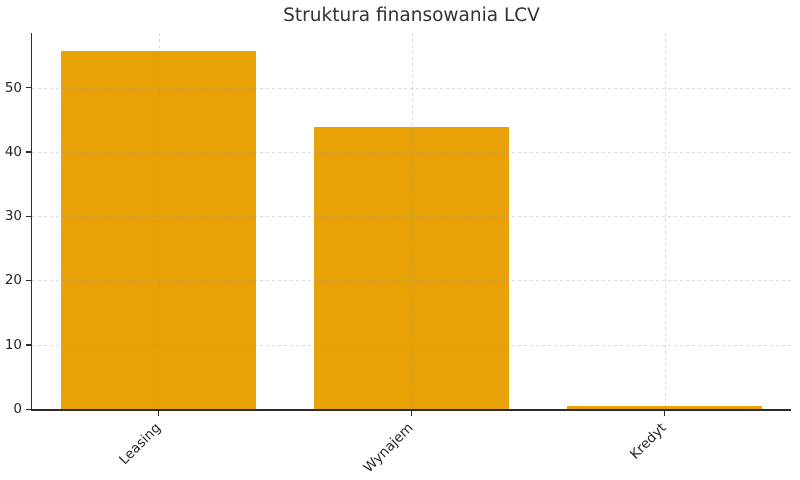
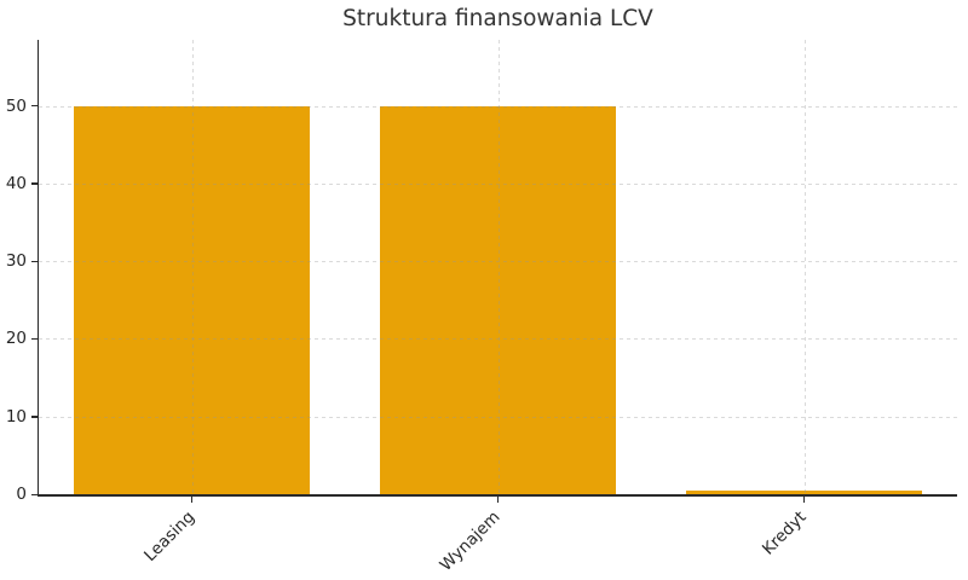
Leasing: 56 -> 50
Wynajem: 44 -> 50
